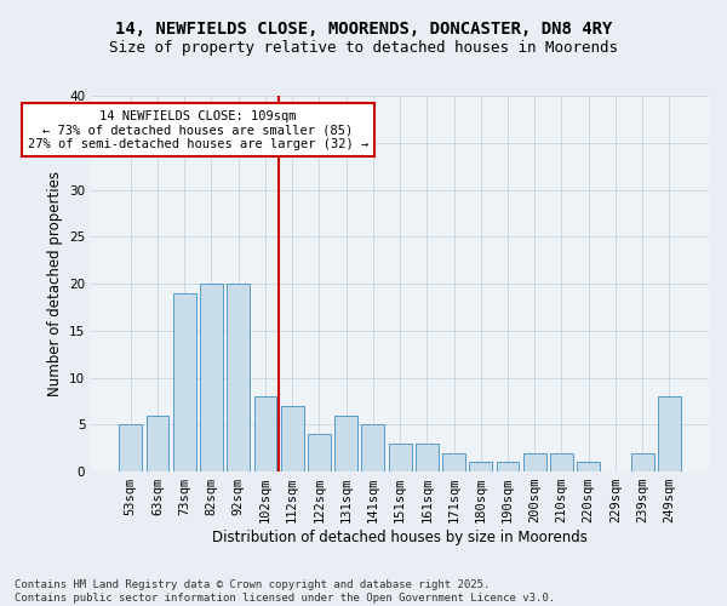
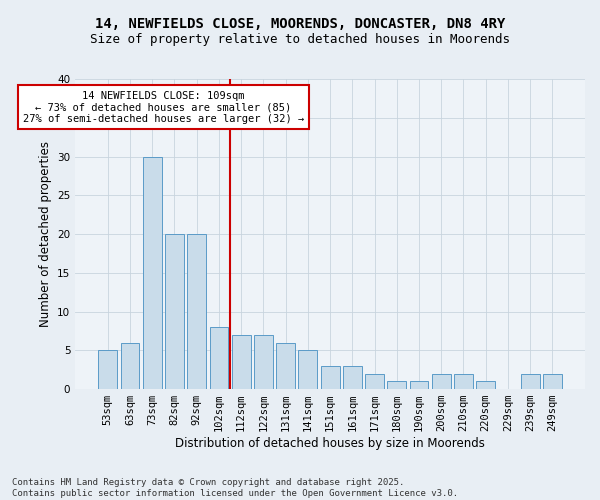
73sqm: 19 -> 30
122sqm: 4 -> 7
249sqm: 8 -> 2
